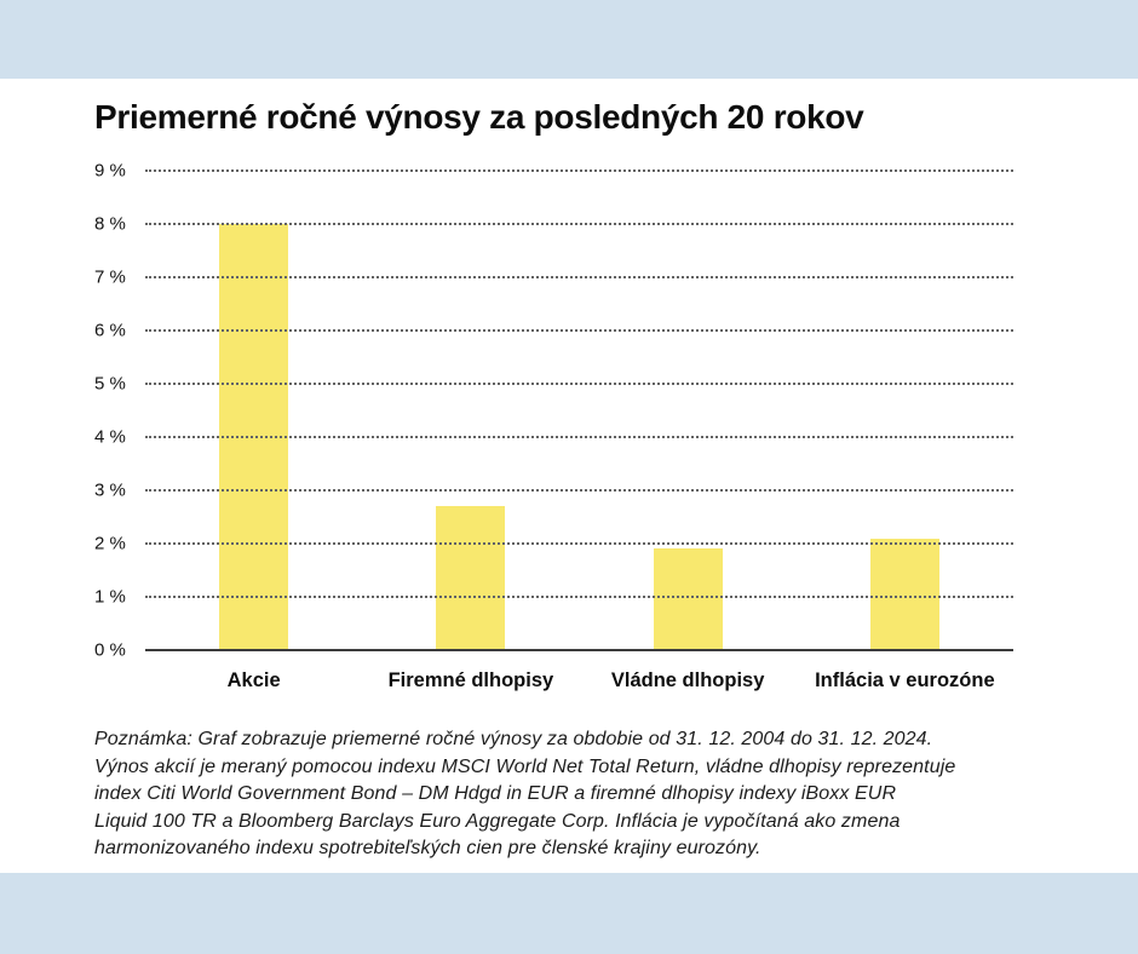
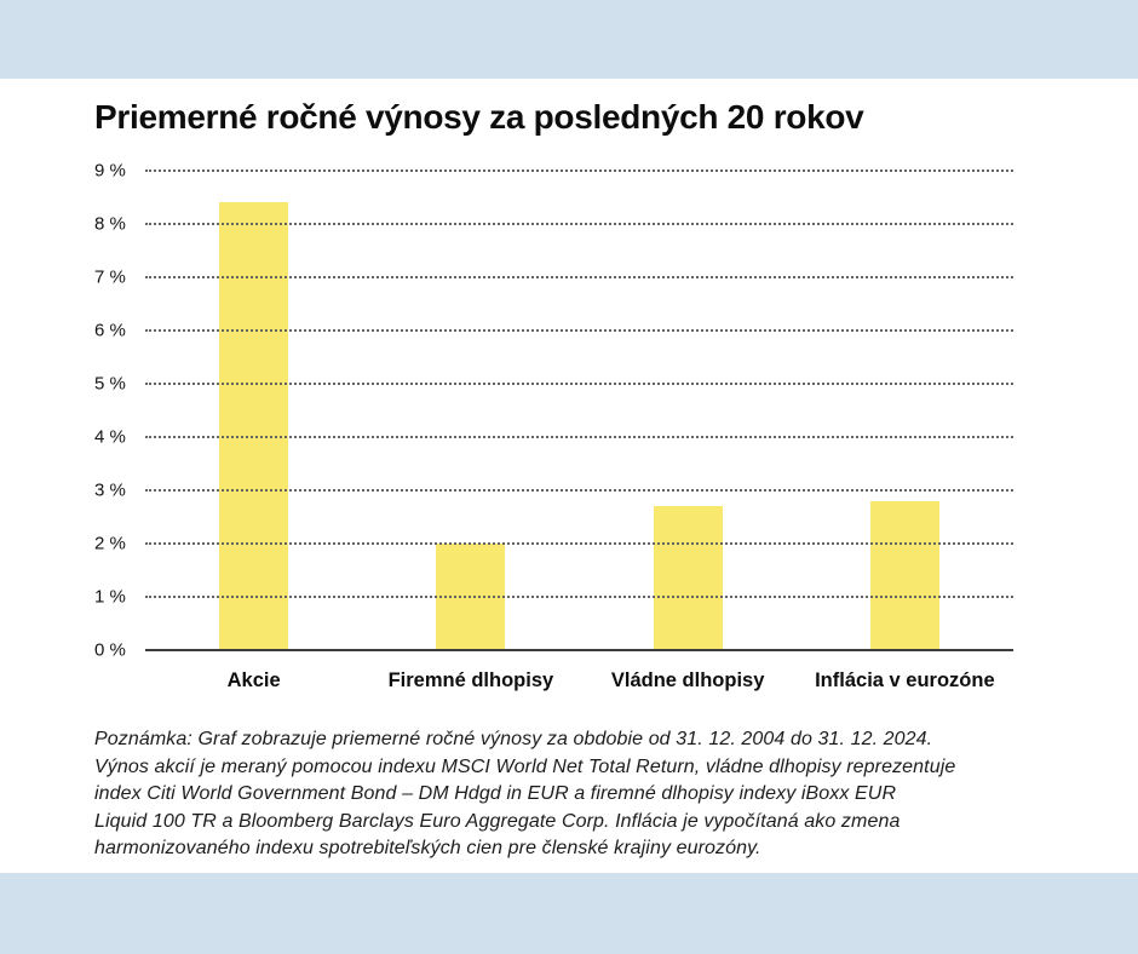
Akcie: 8.0% -> 8.4%
Firemné dlhopisy: 2.7% -> 2.0%
Vládne dlhopisy: 1.9% -> 2.7%
Inflácia v eurozóne: 2.1% -> 2.8%
